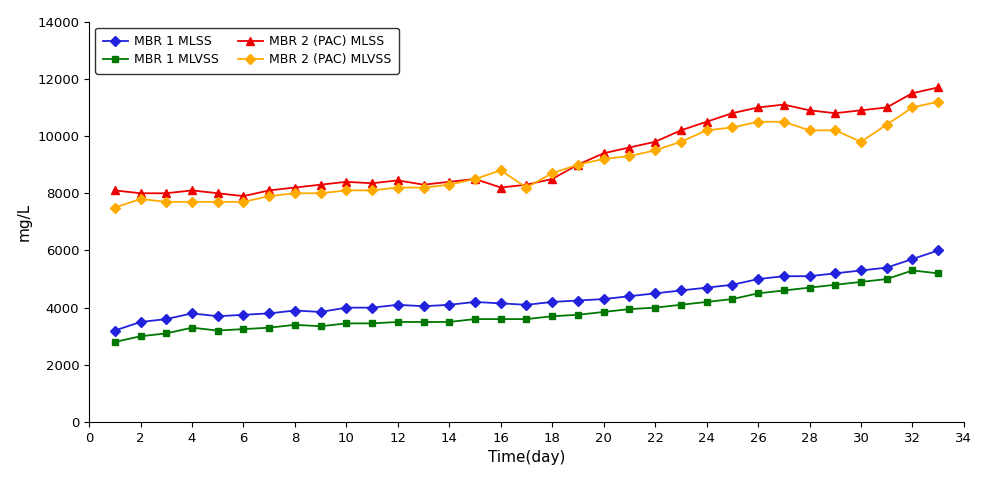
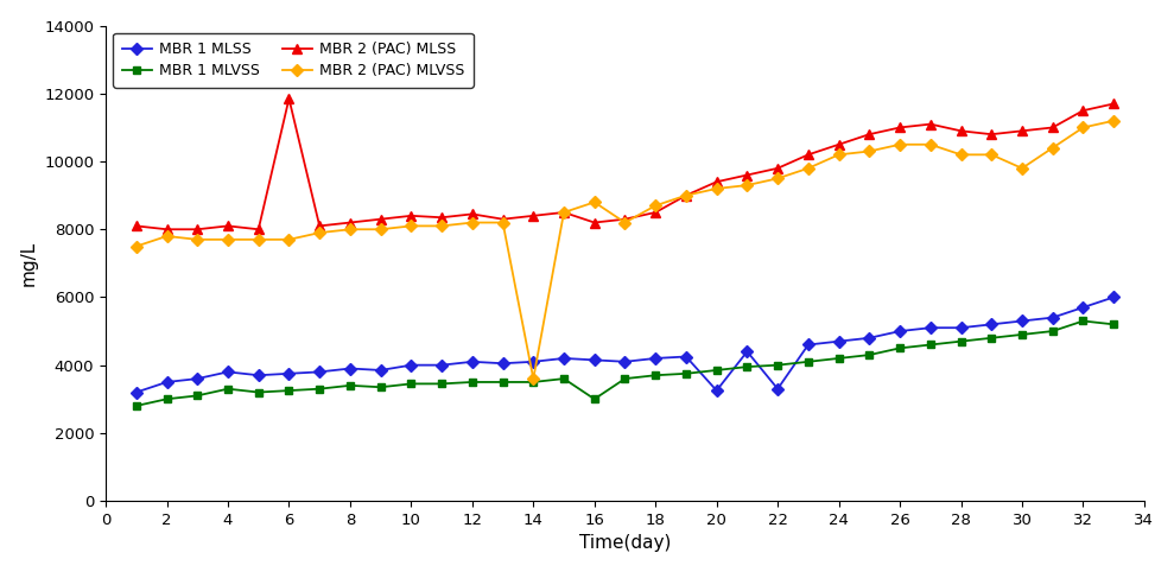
MBR 2 (PAC) MLSS/6: 7900 -> 11850
MBR 2 (PAC) MLVSS/14: 8300 -> 3600
MBR 1 MLVSS/16: 3600 -> 3000
MBR 1 MLSS/20: 4300 -> 3250
MBR 1 MLSS/22: 4500 -> 3300
